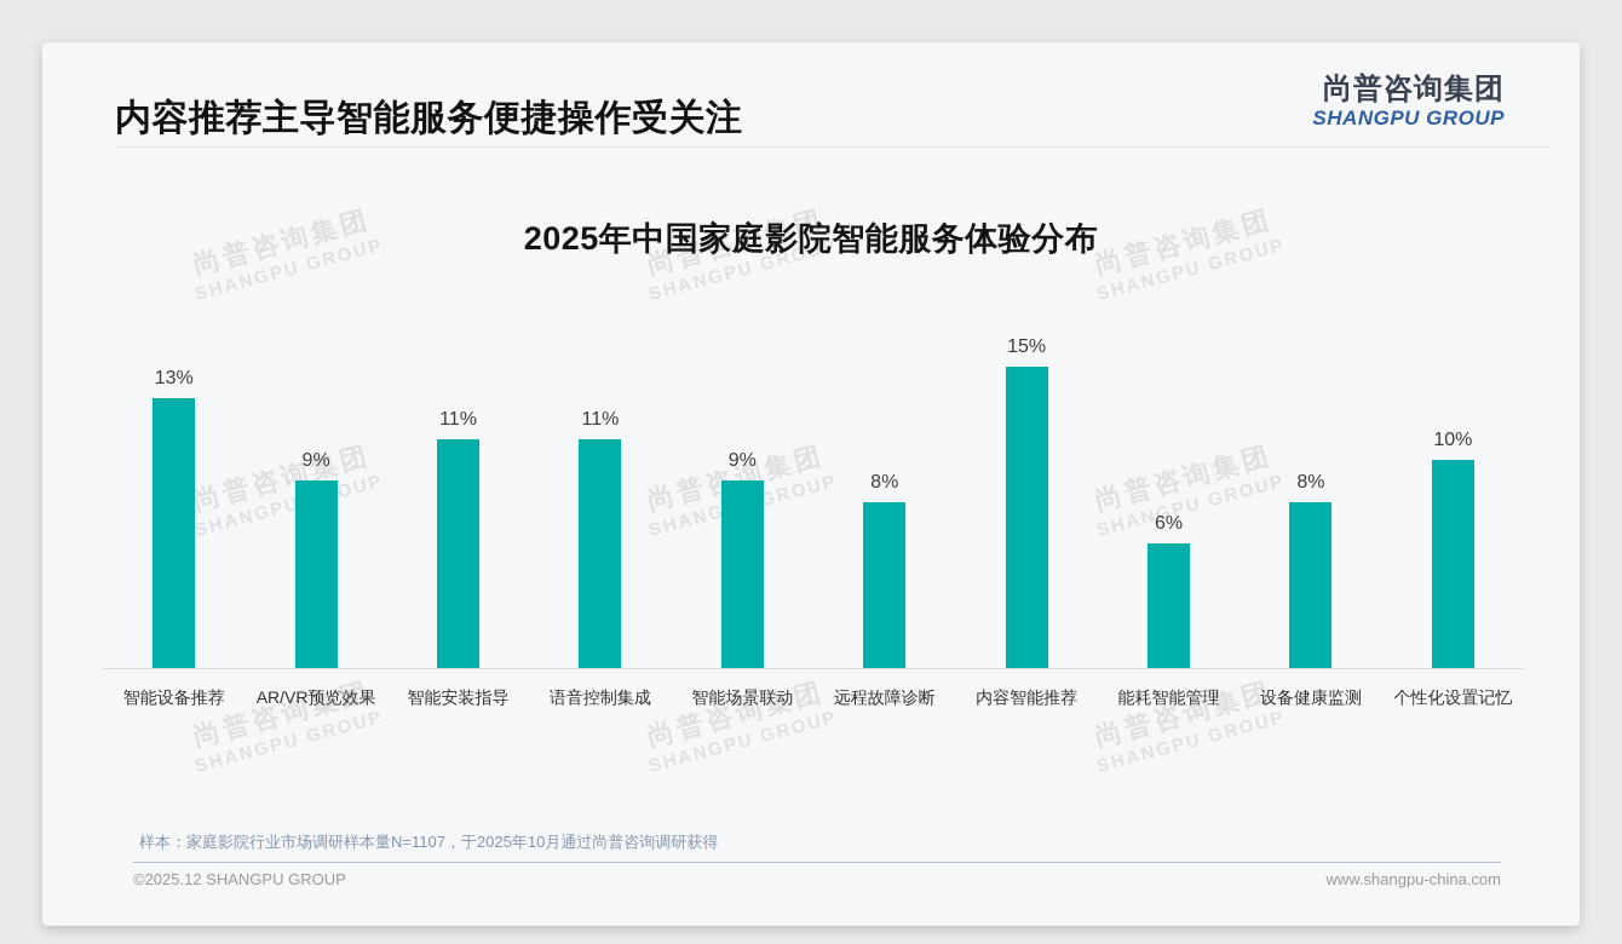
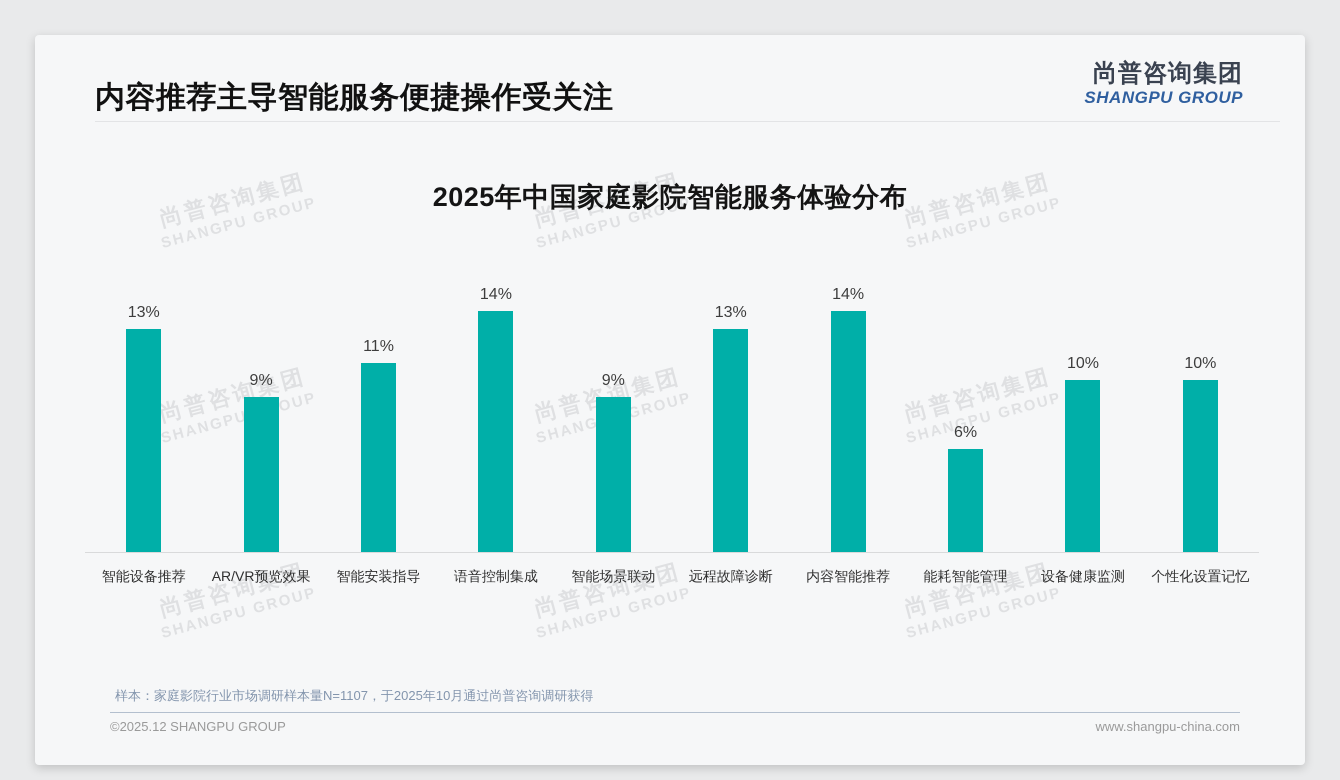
语音控制集成: 11% -> 14%
远程故障诊断: 8% -> 13%
内容智能推荐: 15% -> 14%
设备健康监测: 8% -> 10%
